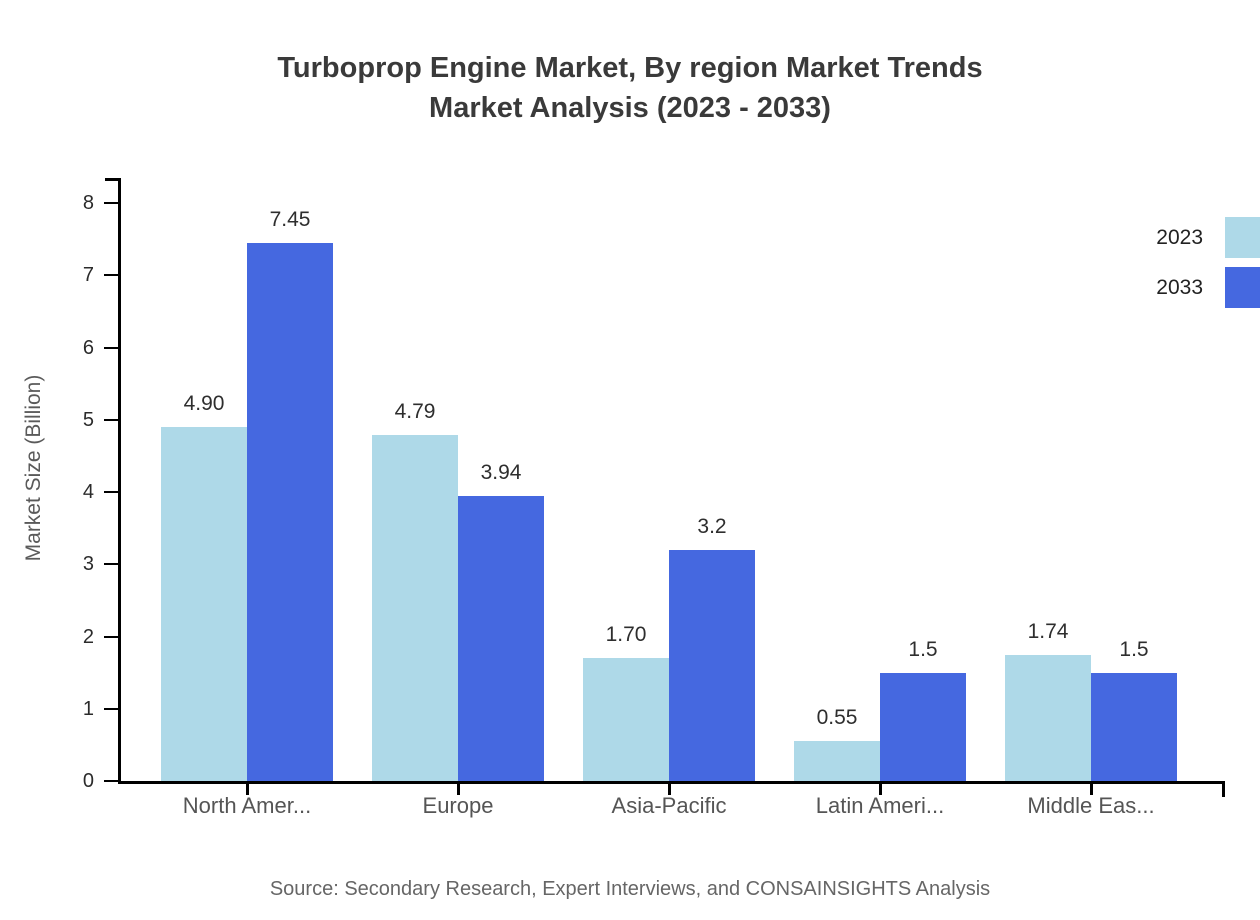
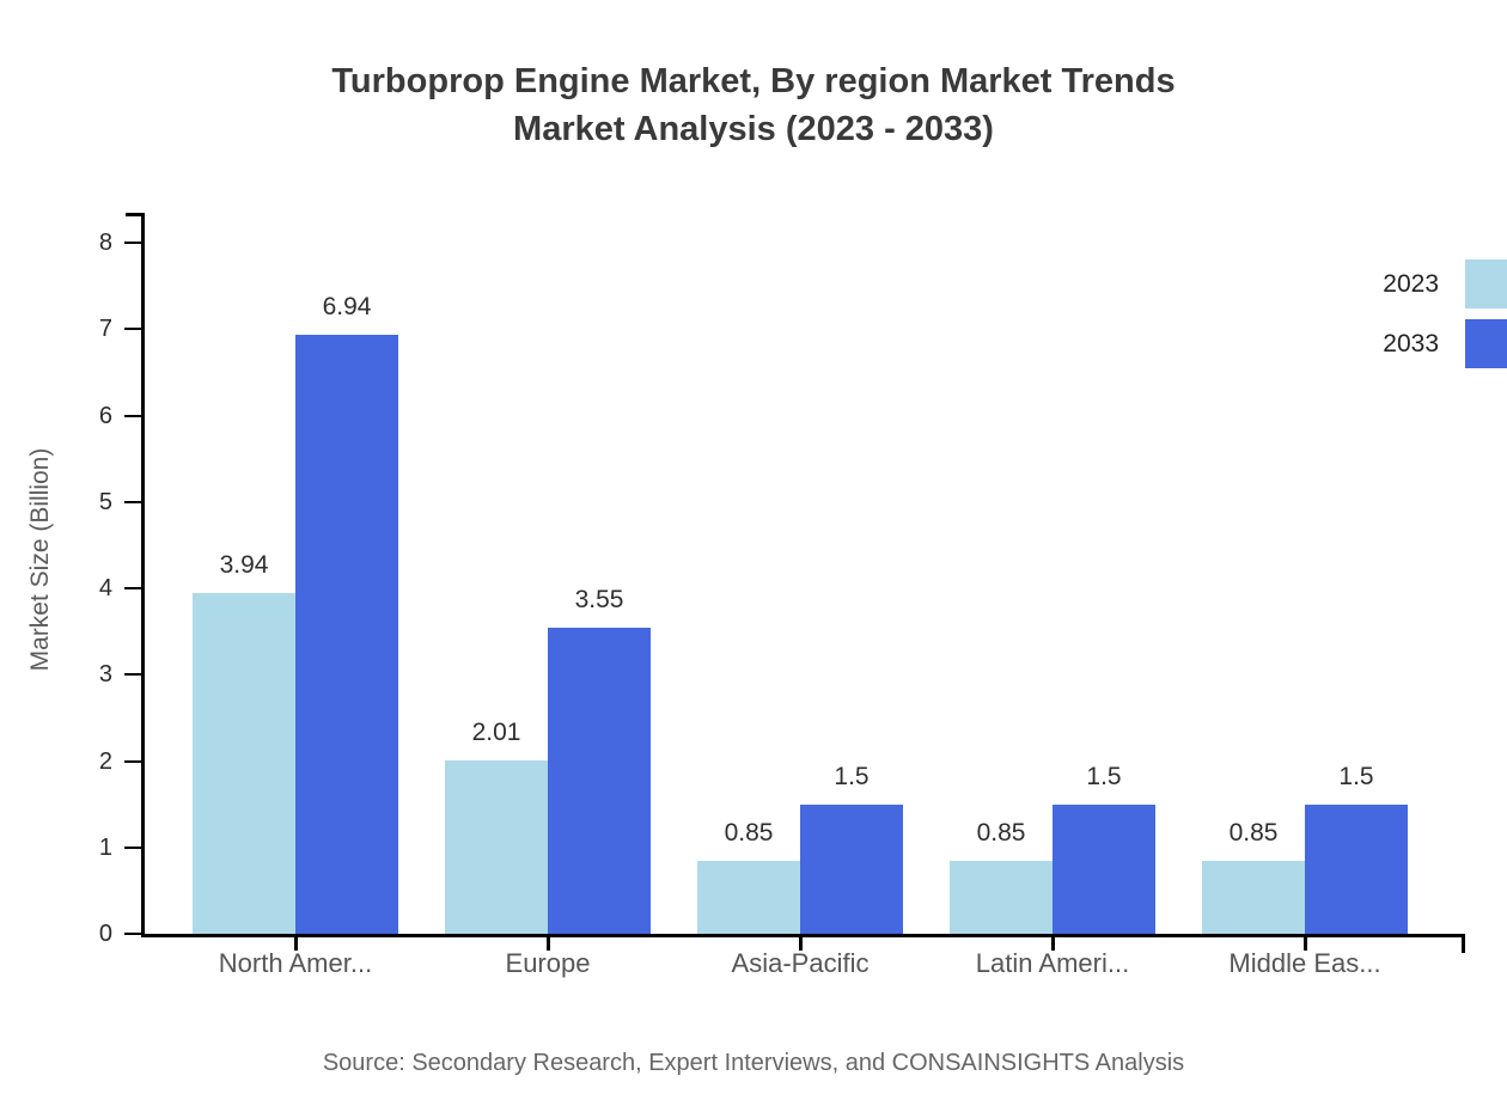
2023/North Amer...: 4.90 -> 3.94
2033/North Amer...: 7.45 -> 6.94
2023/Europe: 4.79 -> 2.01
2033/Europe: 3.94 -> 3.55
2023/Asia-Pacific: 1.70 -> 0.85
2033/Asia-Pacific: 3.2 -> 1.5
2023/Latin Ameri...: 0.55 -> 0.85
2023/Middle Eas...: 1.74 -> 0.85
